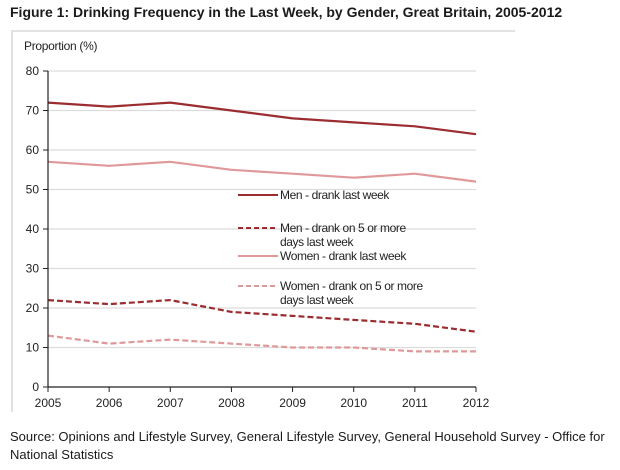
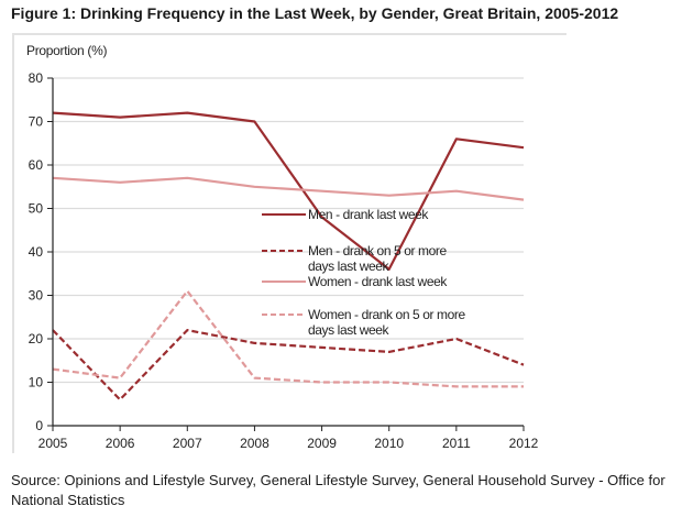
Men - drank on 5 or more days last week/2006: 21 -> 6
Women - drank on 5 or more days last week/2007: 12 -> 31
Men - drank last week/2009: 68 -> 48
Men - drank last week/2010: 67 -> 36
Men - drank on 5 or more days last week/2011: 16 -> 20
